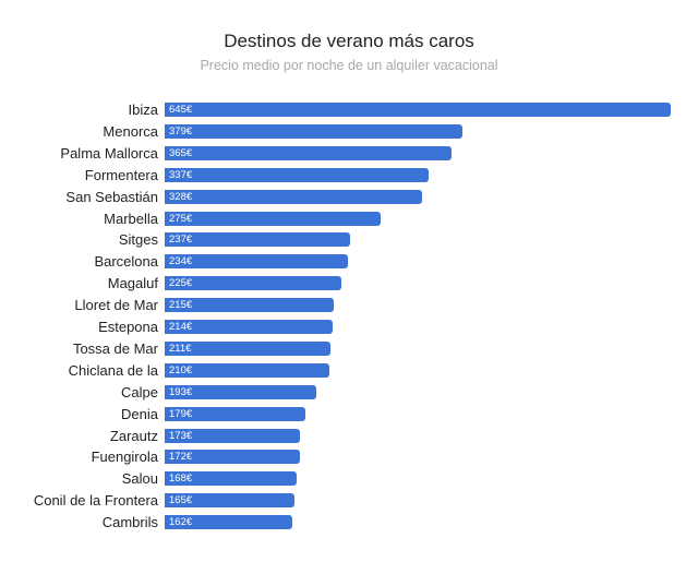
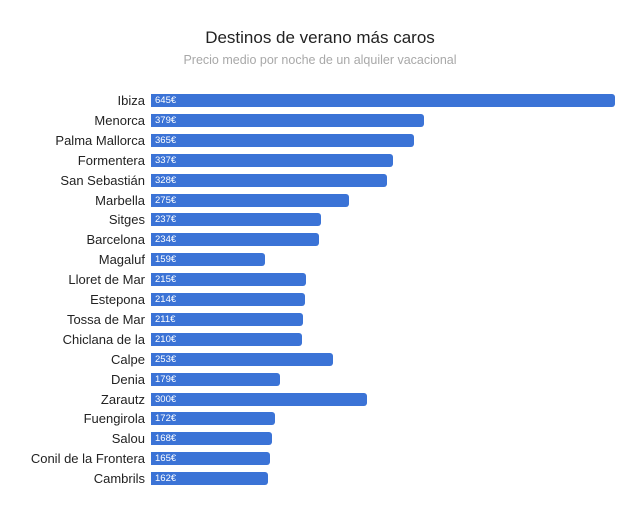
Magaluf: 225 -> 159
Calpe: 193 -> 253
Zarautz: 173 -> 300
